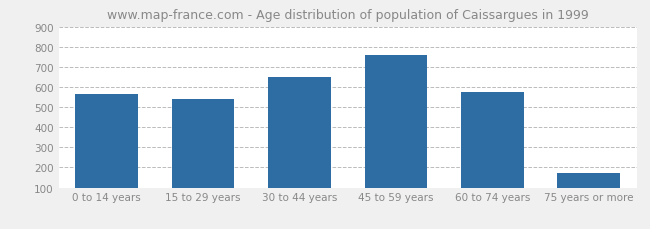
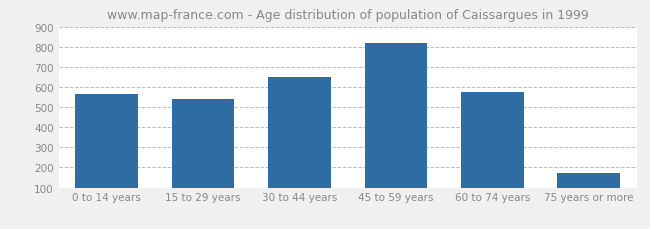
45 to 59 years: 760 -> 818
